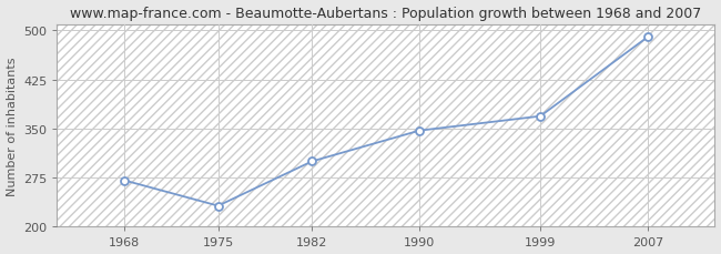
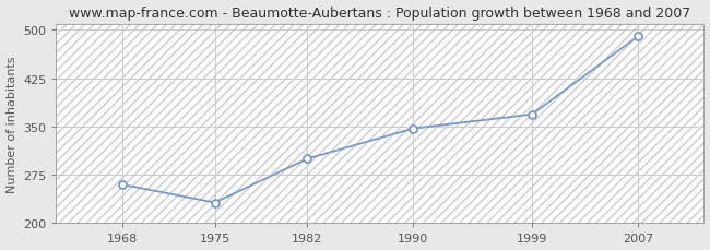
1968: 271 -> 260
